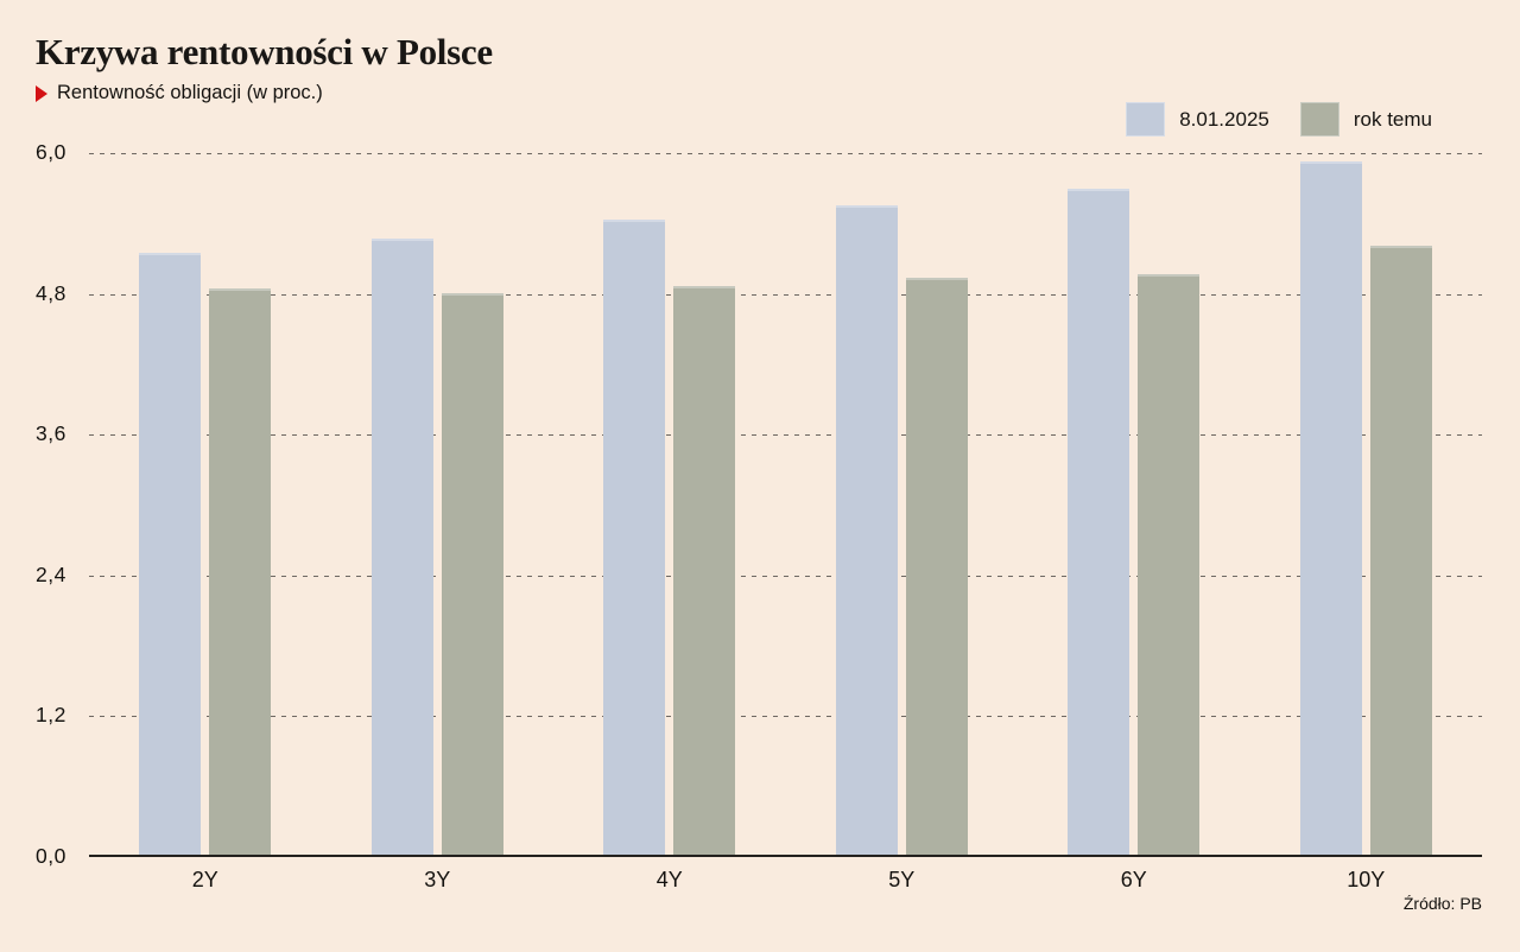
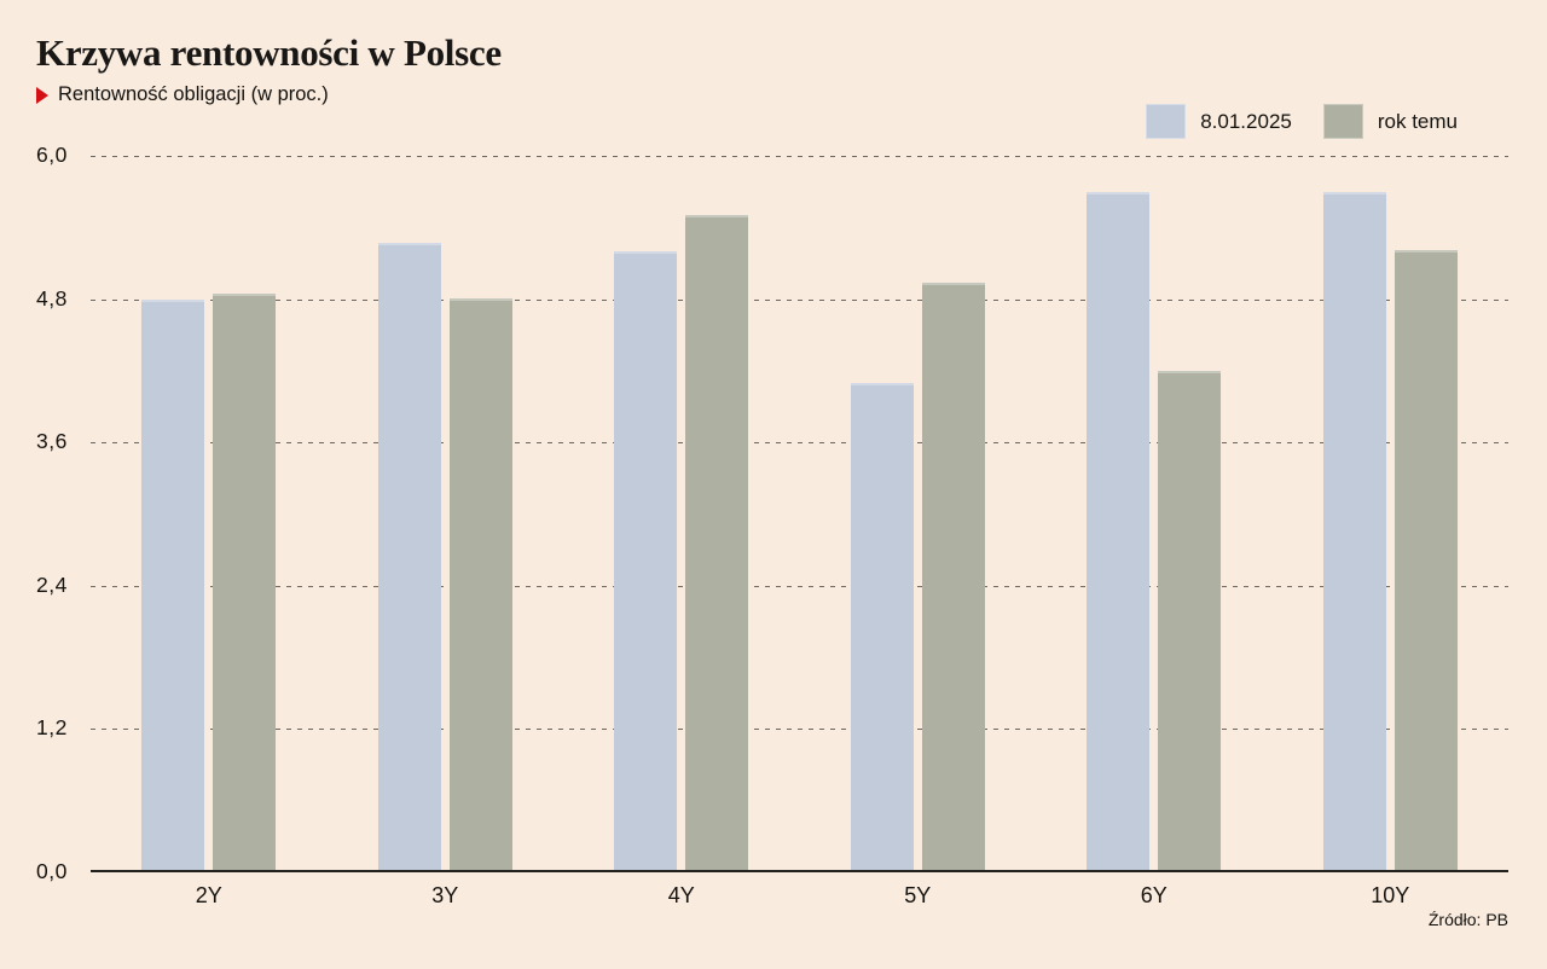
8.01.2025/2Y: 5,2 -> 4,8
8.01.2025/4Y: 5,4 -> 5,2
rok temu/4Y: 4,9 -> 5,5
8.01.2025/5Y: 5,5 -> 4,1
rok temu/6Y: 5,0 -> 4,2
8.01.2025/10Y: 5,9 -> 5,7
